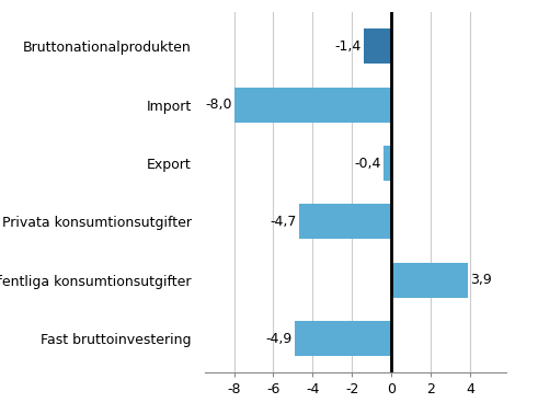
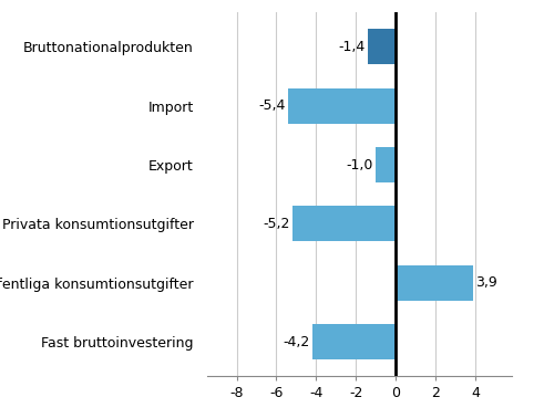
Import: -8,0 -> -5,4
Export: -0,4 -> -1,0
Privata konsumtionsutgifter: -4,7 -> -5,2
Fast bruttoinvestering: -4,9 -> -4,2
